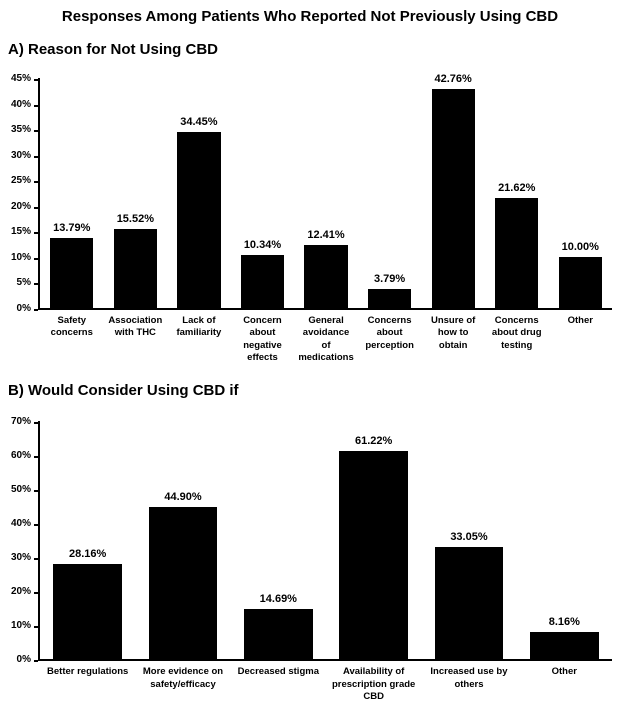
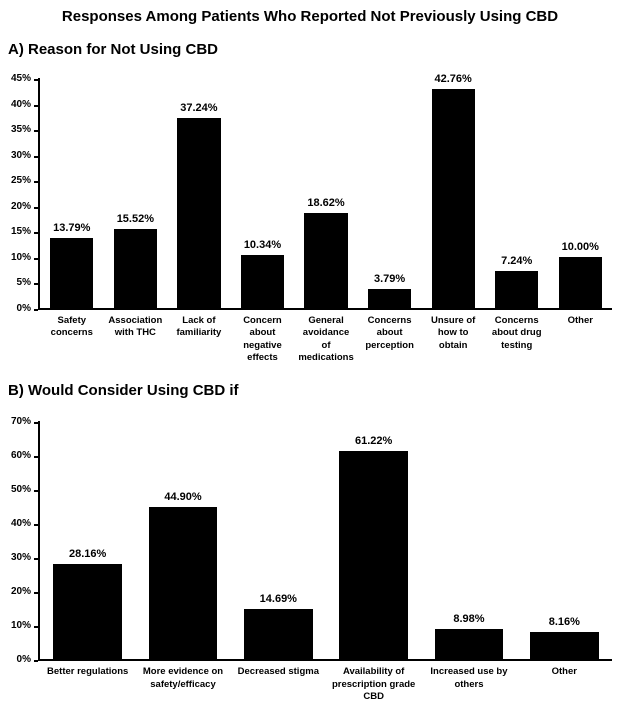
A) Reason for Not Using CBD/Lack of familiarity: 34.45% -> 37.24%
A) Reason for Not Using CBD/General avoidance of medications: 12.41% -> 18.62%
A) Reason for Not Using CBD/Concerns about drug testing: 21.62% -> 7.24%
B) Would Consider Using CBD if/Increased use by others: 33.05% -> 8.98%
